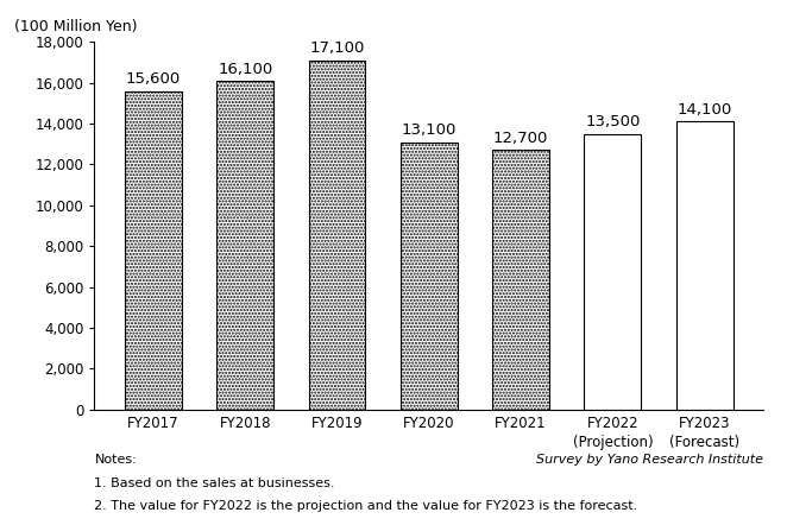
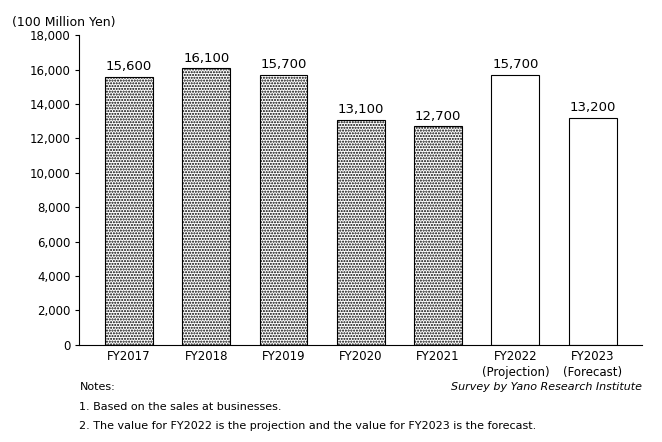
FY2019: 17,100 -> 15,700
FY2022 (Projection): 13,500 -> 15,700
FY2023 (Forecast): 14,100 -> 13,200
